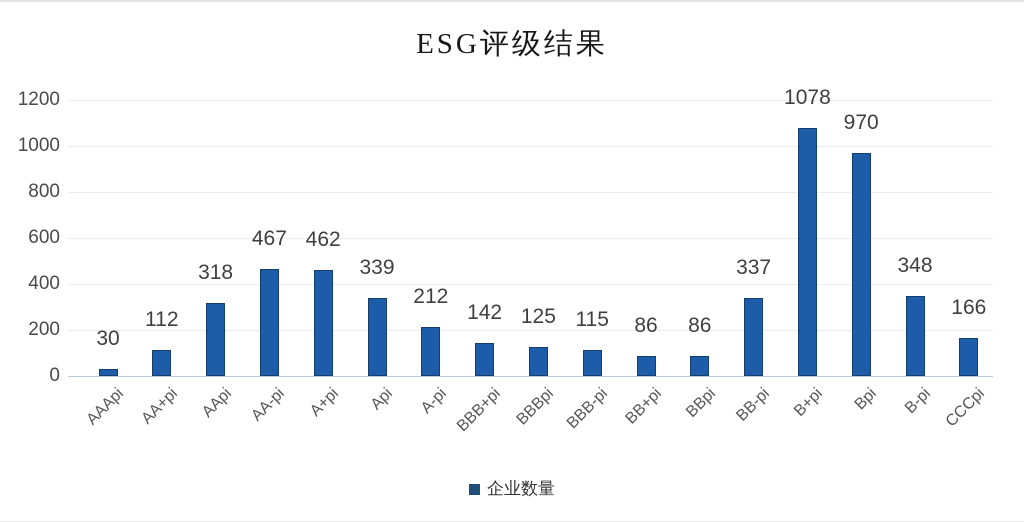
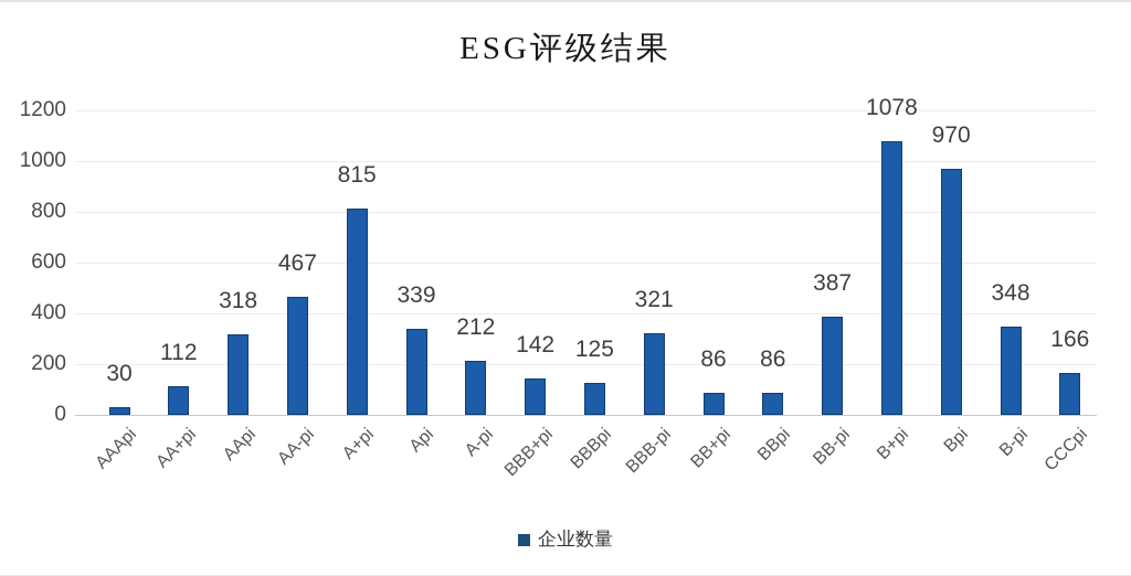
A+pi: 462 -> 815
BBB-pi: 115 -> 321
BB-pi: 337 -> 387
